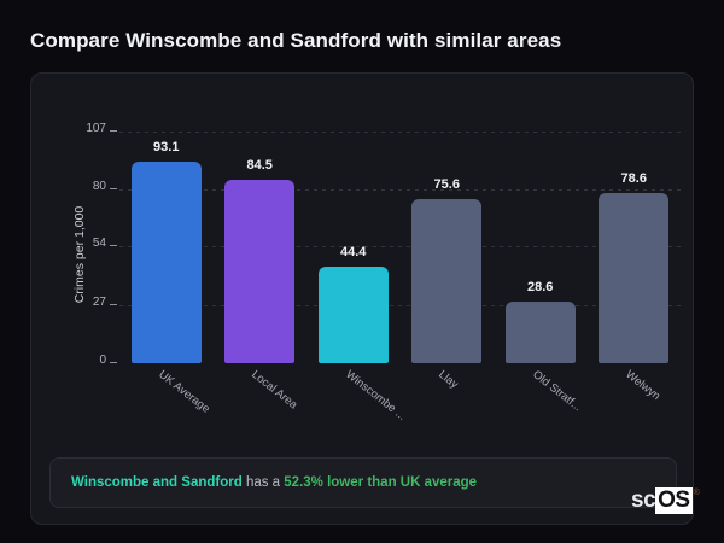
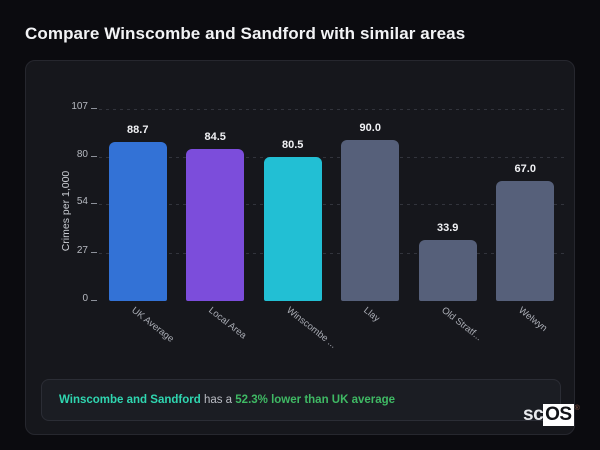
UK Average: 93.1 -> 88.7
Winscombe ...: 44.4 -> 80.5
Llay: 75.6 -> 90.0
Old Stratf...: 28.6 -> 33.9
Welwyn: 78.6 -> 67.0
